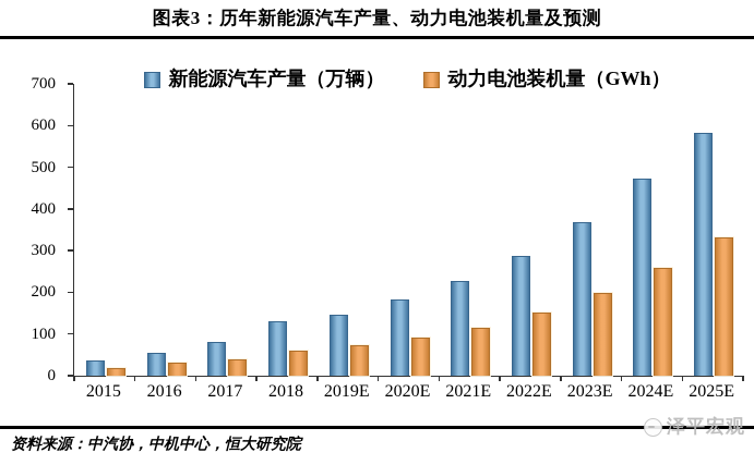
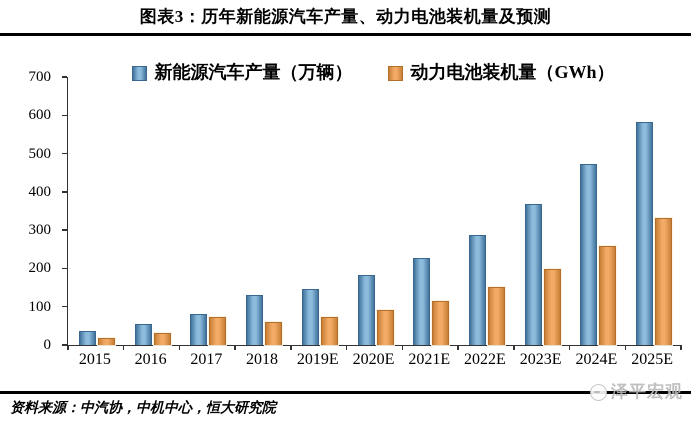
动力电池装机量（GWh）/2017: 40 -> 70
